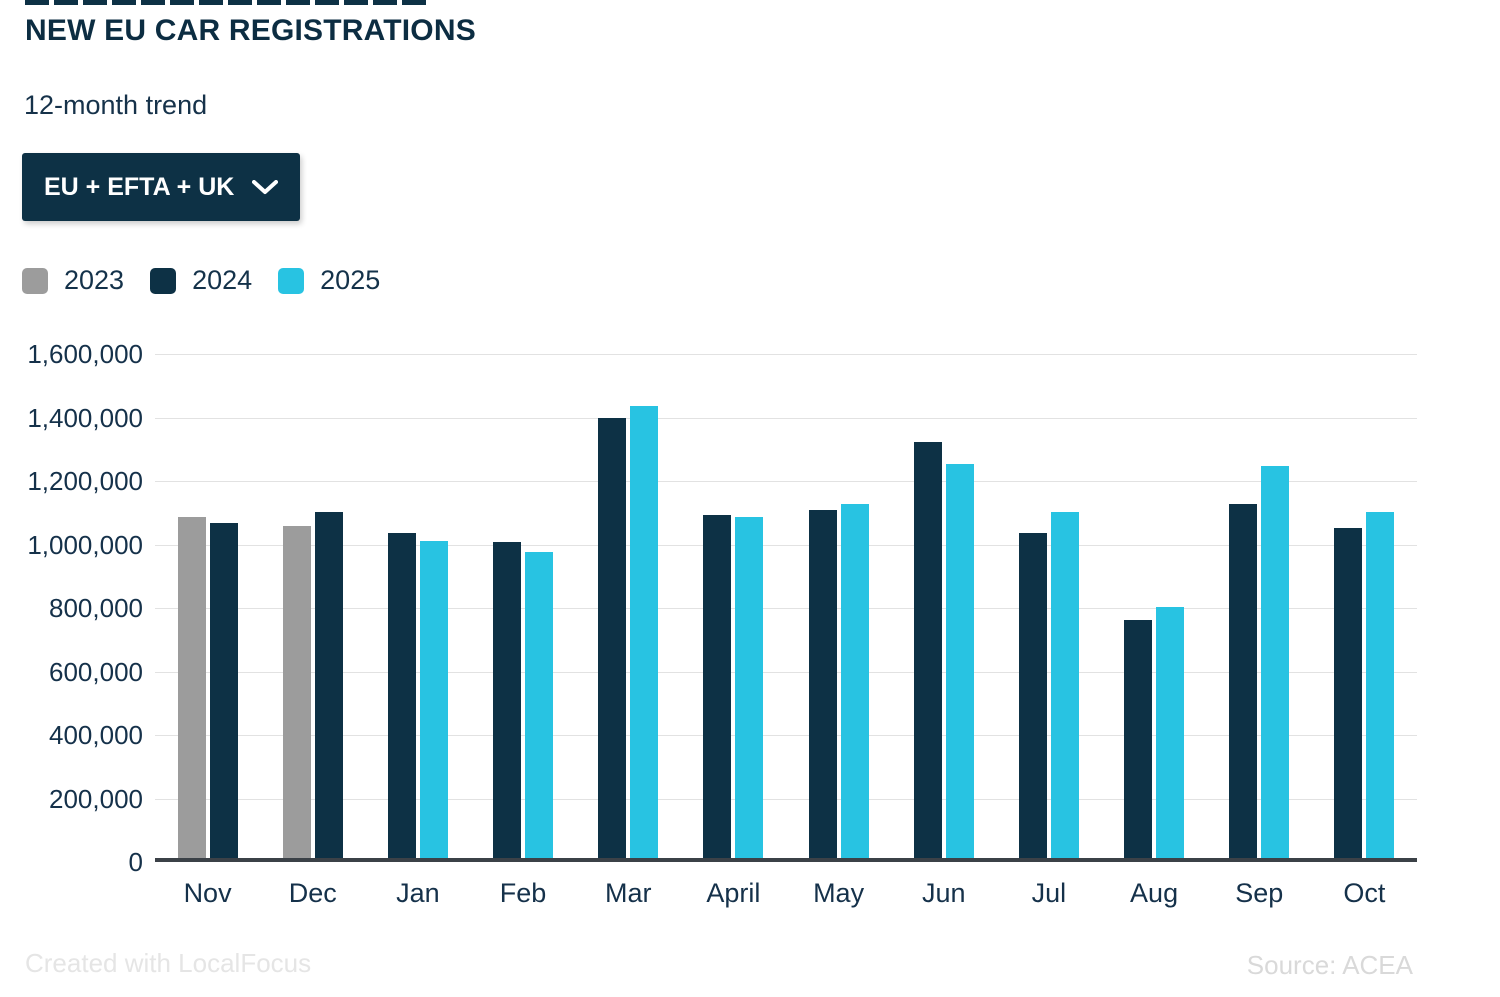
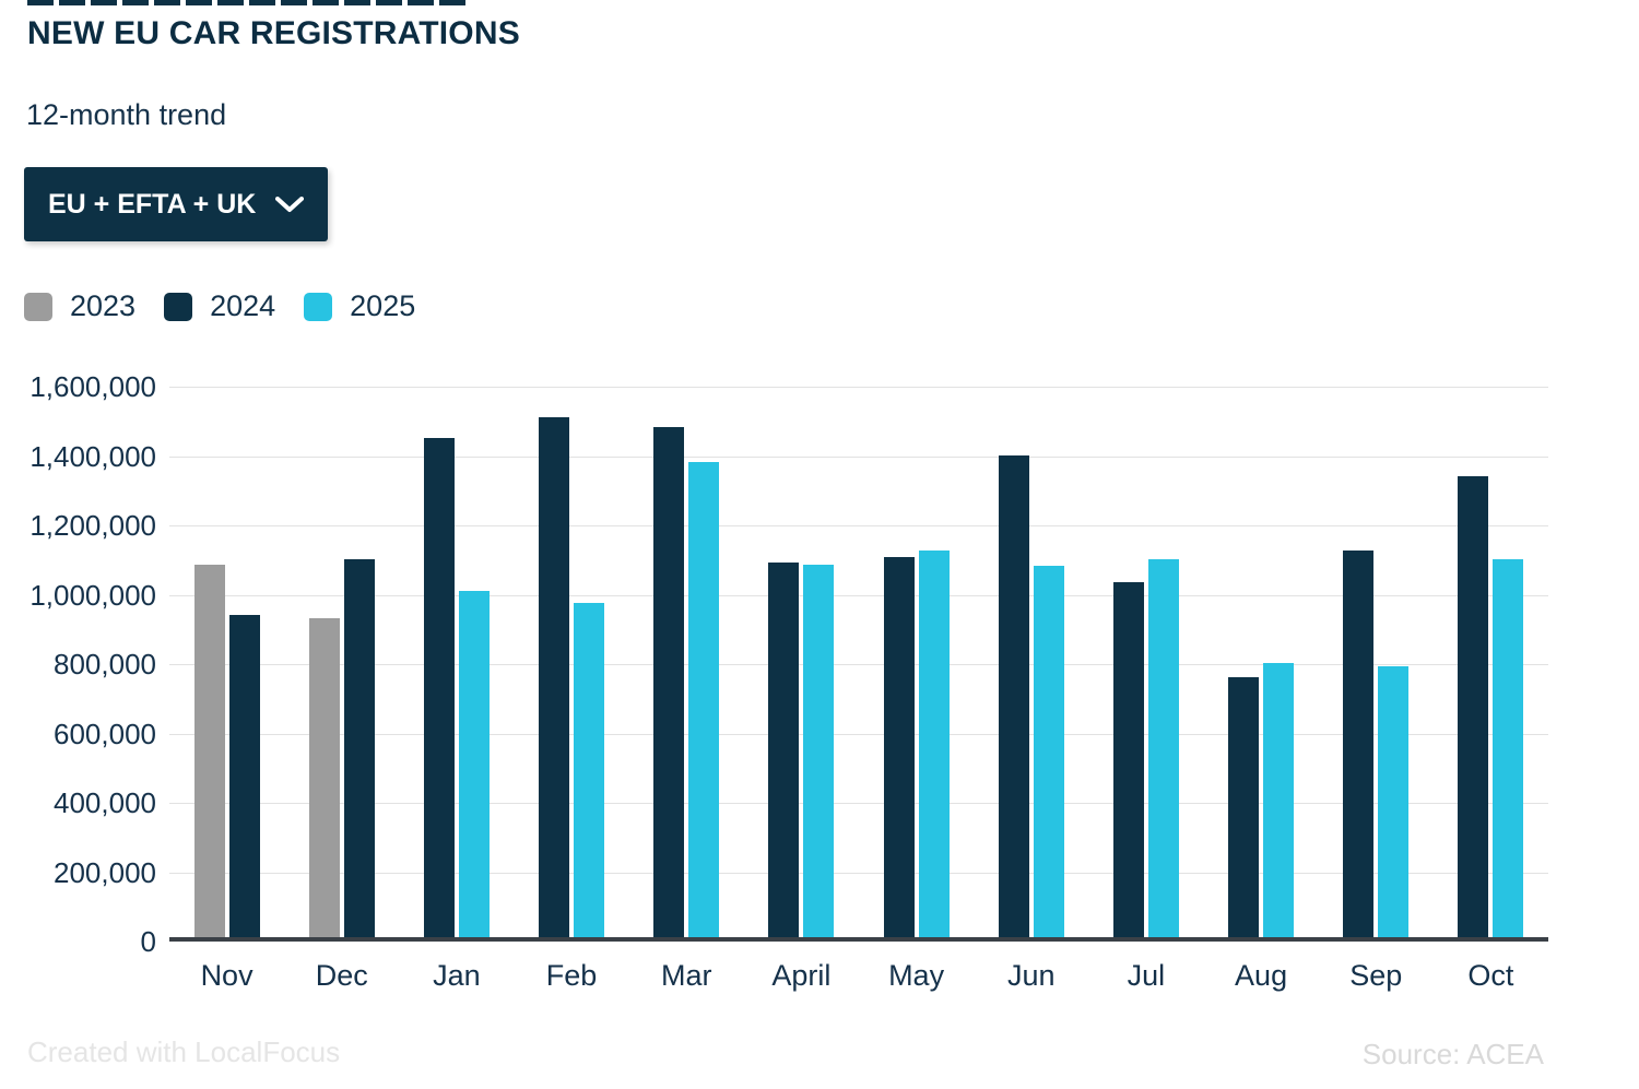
2024/Nov: 1060000 -> 930000
2023/Dec: 1040000 -> 920000
2024/Jan: 1020000 -> 1440000
2024/Feb: 1000000 -> 1500000
2024/Mar: 1380000 -> 1470000
2025/Mar: 1420000 -> 1370000
2024/Jun: 1310000 -> 1390000
2025/Jun: 1240000 -> 1070000
2025/Sep: 1240000 -> 780000
2024/Oct: 1040000 -> 1330000
